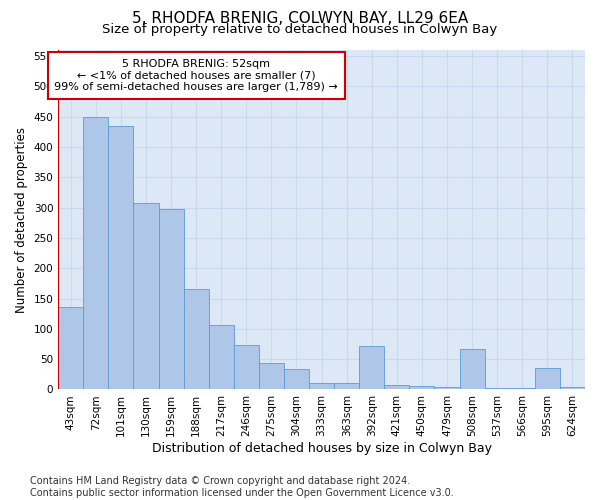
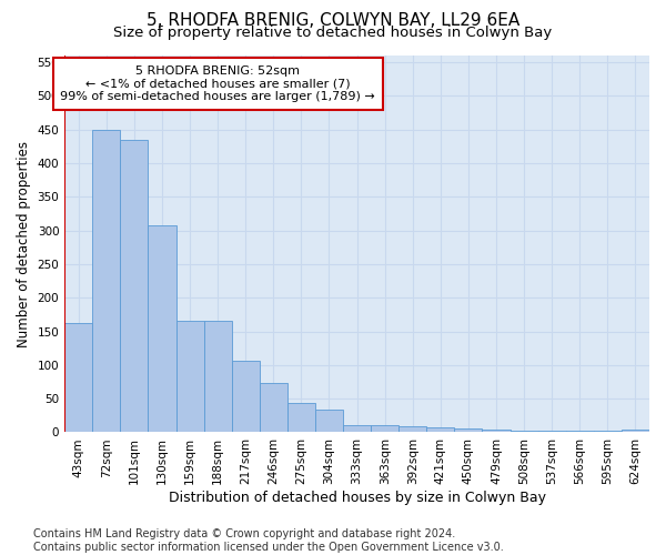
43sqm: 136 -> 162
159sqm: 298 -> 165
392sqm: 72 -> 9
508sqm: 66 -> 3
595sqm: 36 -> 2
